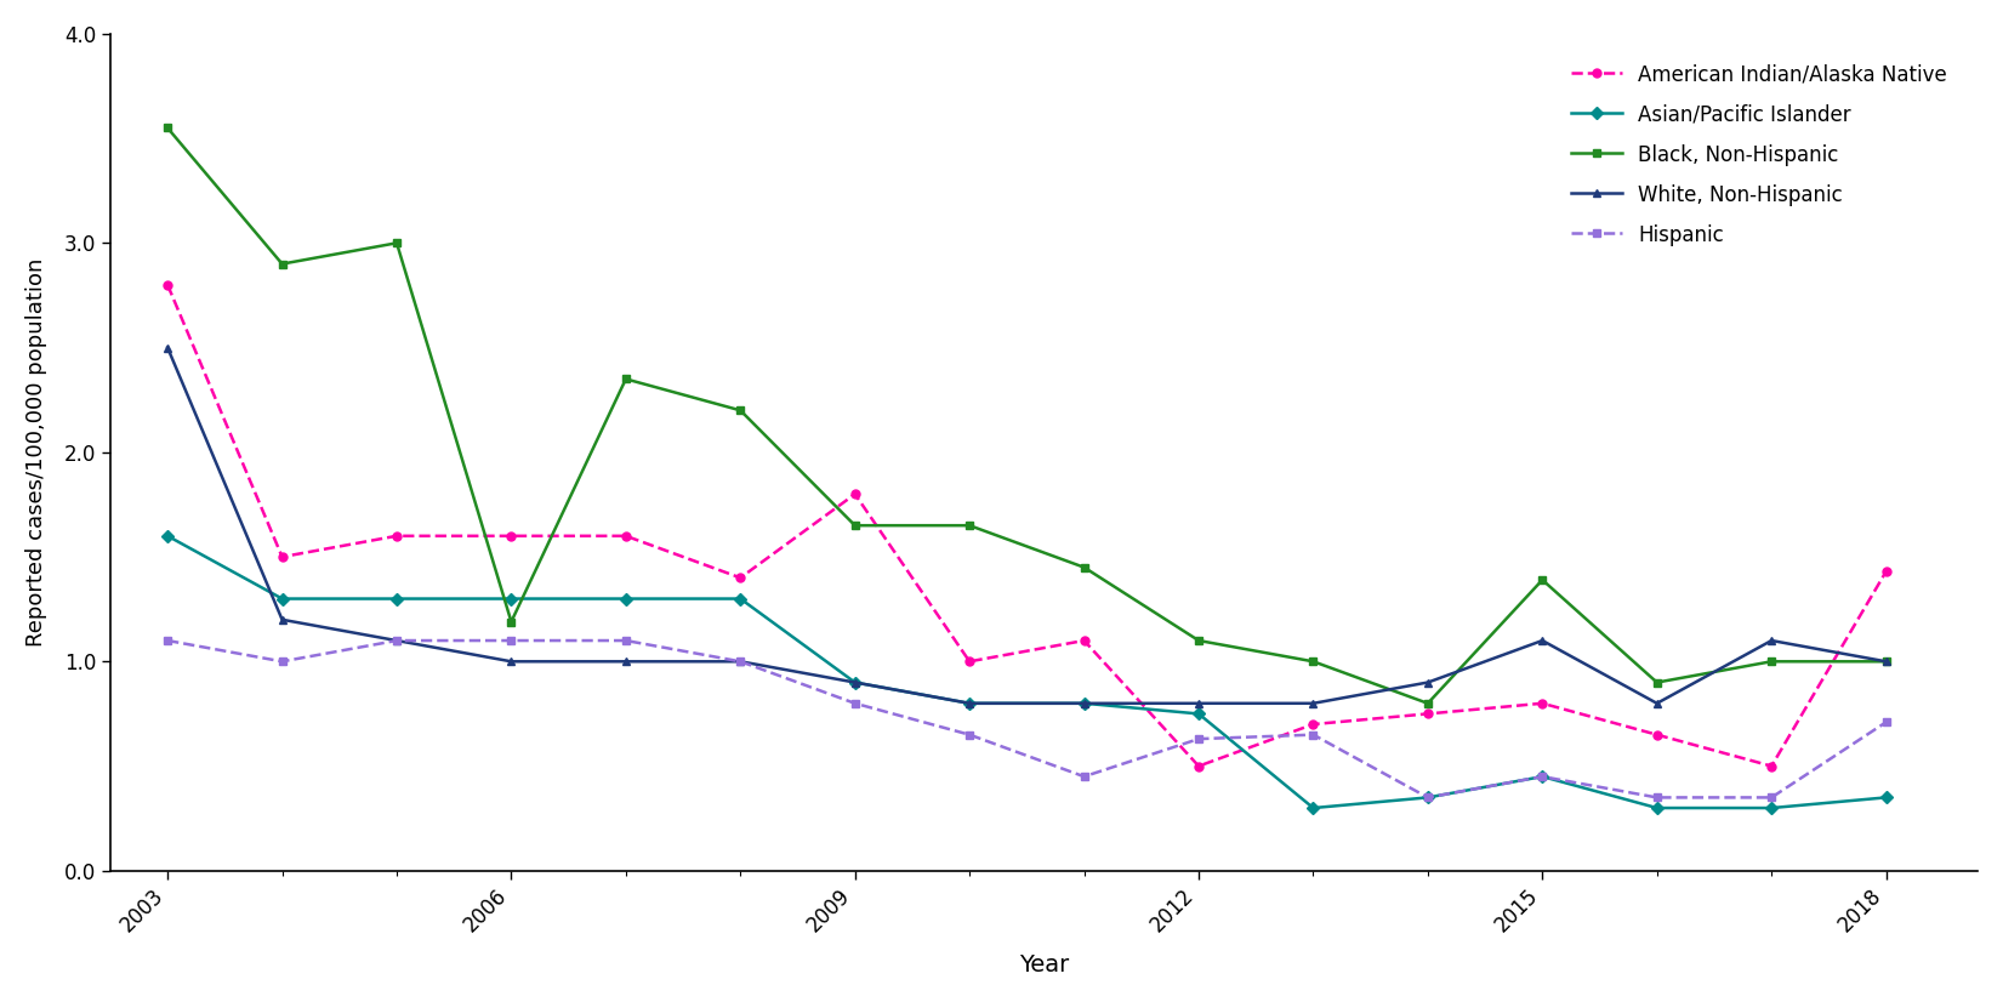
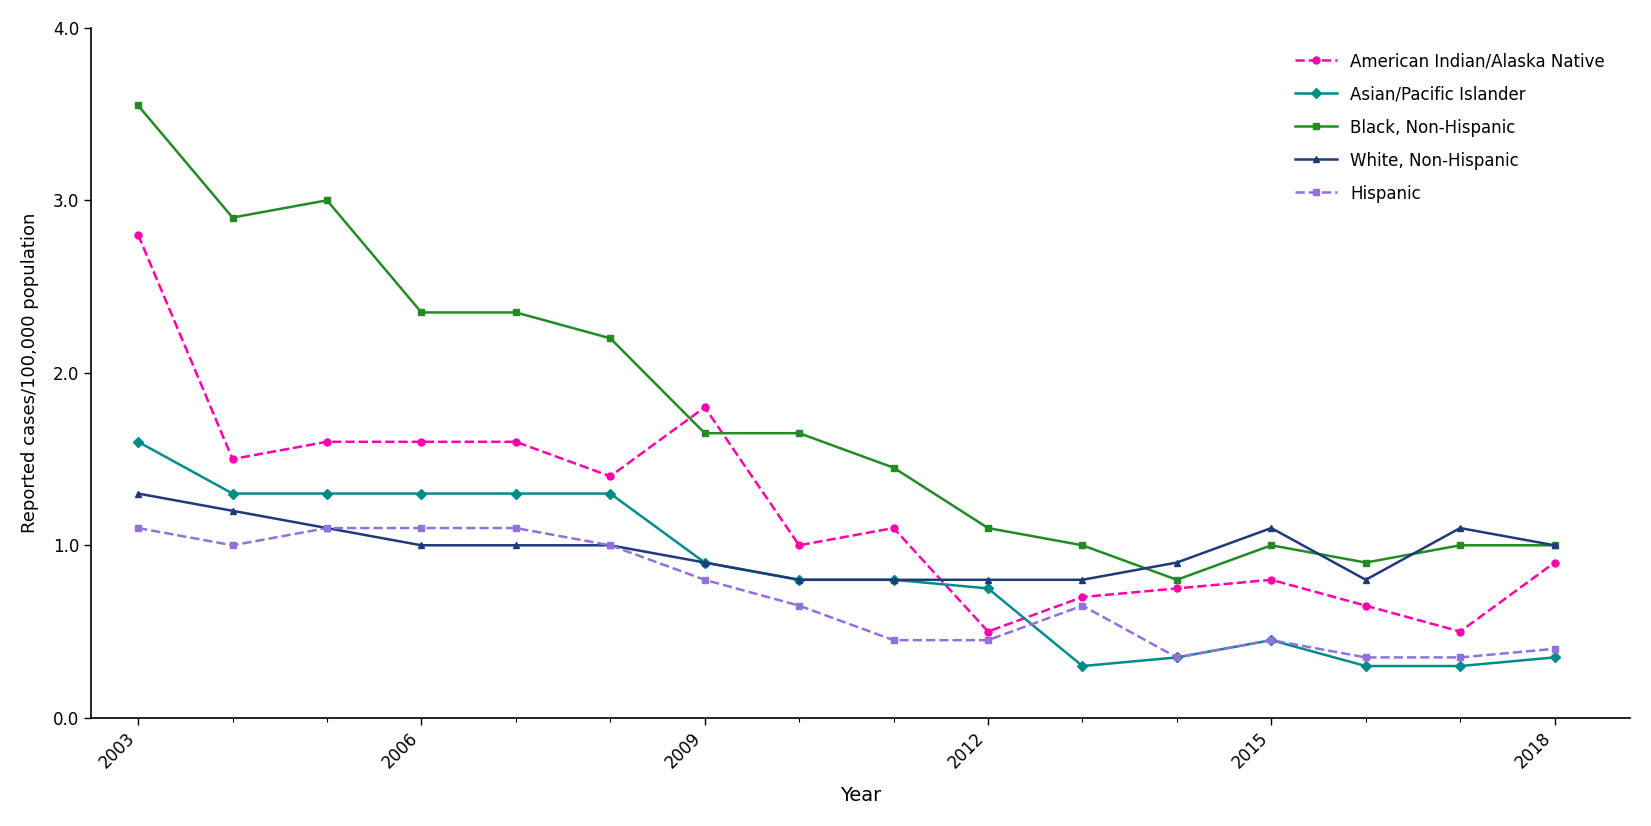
White, Non-Hispanic/2003: 2.5 -> 1.3
Black, Non-Hispanic/2006: 1.19 -> 2.35
Hispanic/2012: 0.63 -> 0.45
Black, Non-Hispanic/2015: 1.39 -> 1.00
American Indian/Alaska Native/2018: 1.43 -> 0.90
Hispanic/2018: 0.71 -> 0.40
